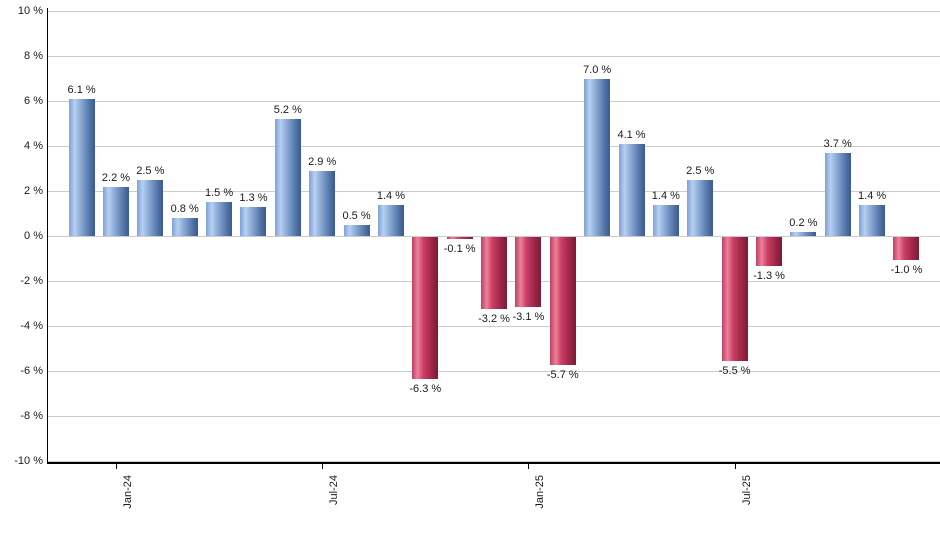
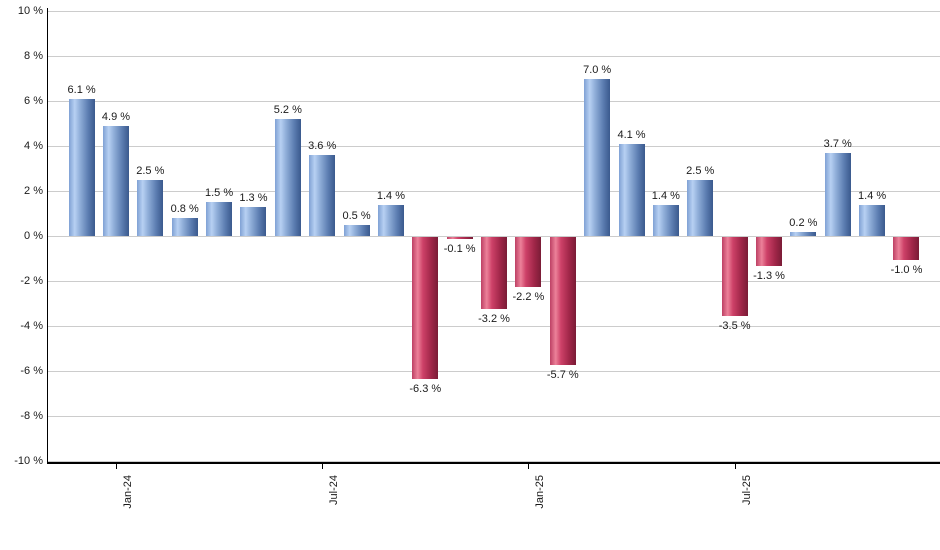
Jan-24: 2.2 -> 4.9
Jul-24: 2.9 -> 3.6
Jan-25: -3.1 -> -2.2
Jul-25: -5.5 -> -3.5
